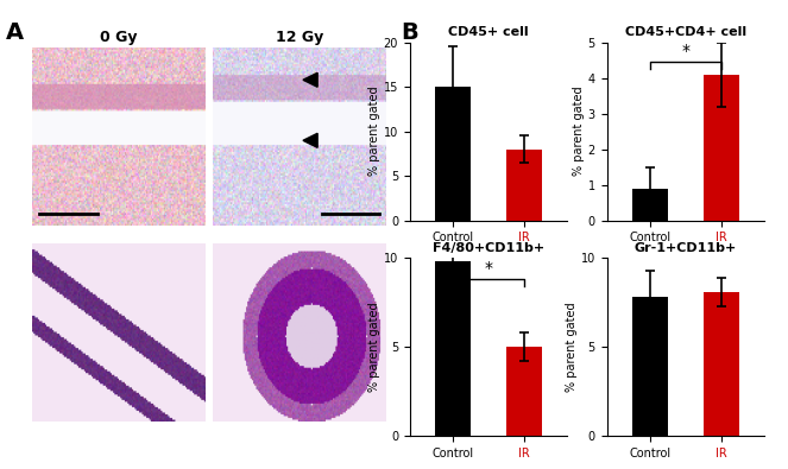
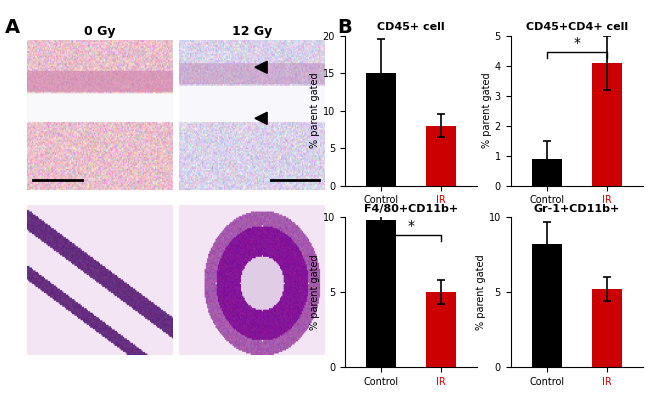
Gr-1+CD11b+/Control: 7.8 -> 8.2
Gr-1+CD11b+/IR: 8.1 -> 5.2
